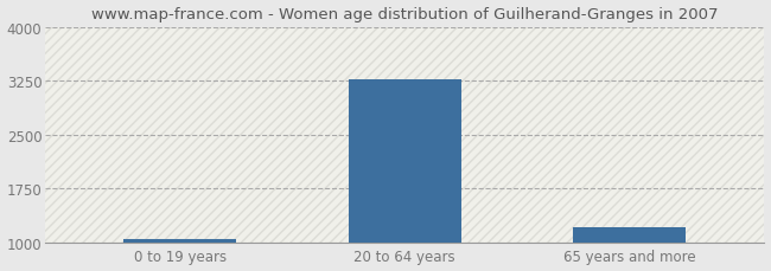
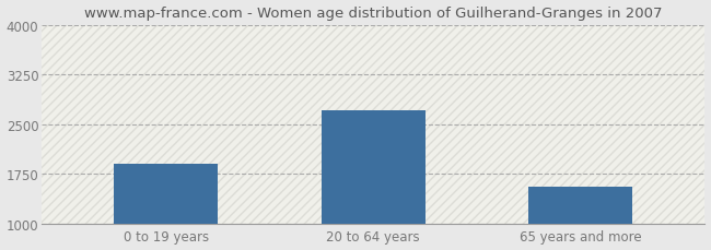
0 to 19 years: 1040 -> 1900
20 to 64 years: 3270 -> 2720
65 years and more: 1210 -> 1560
